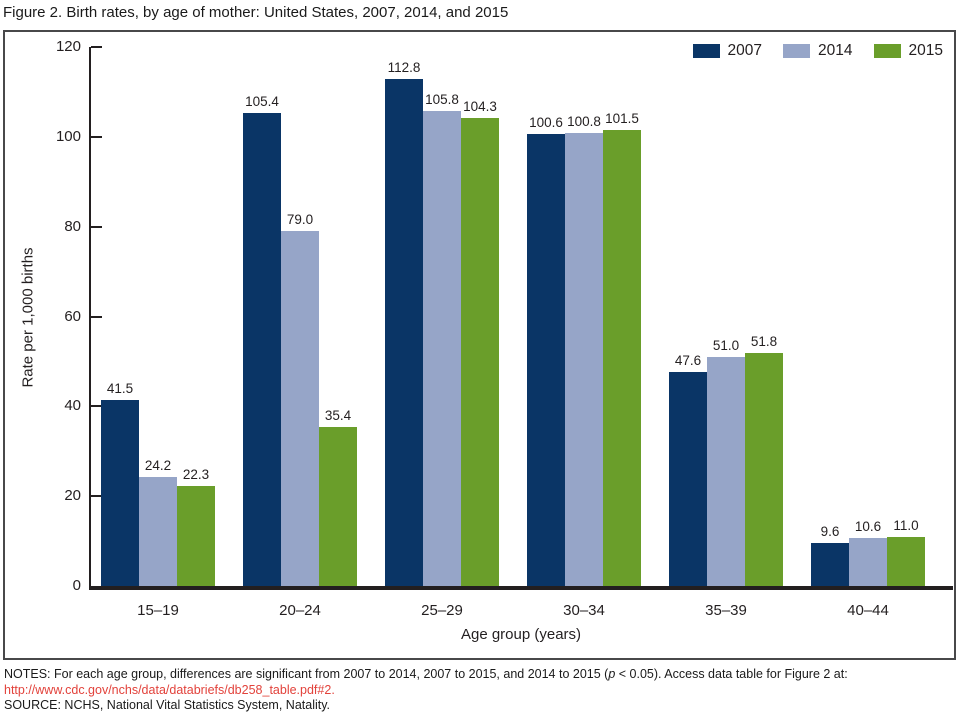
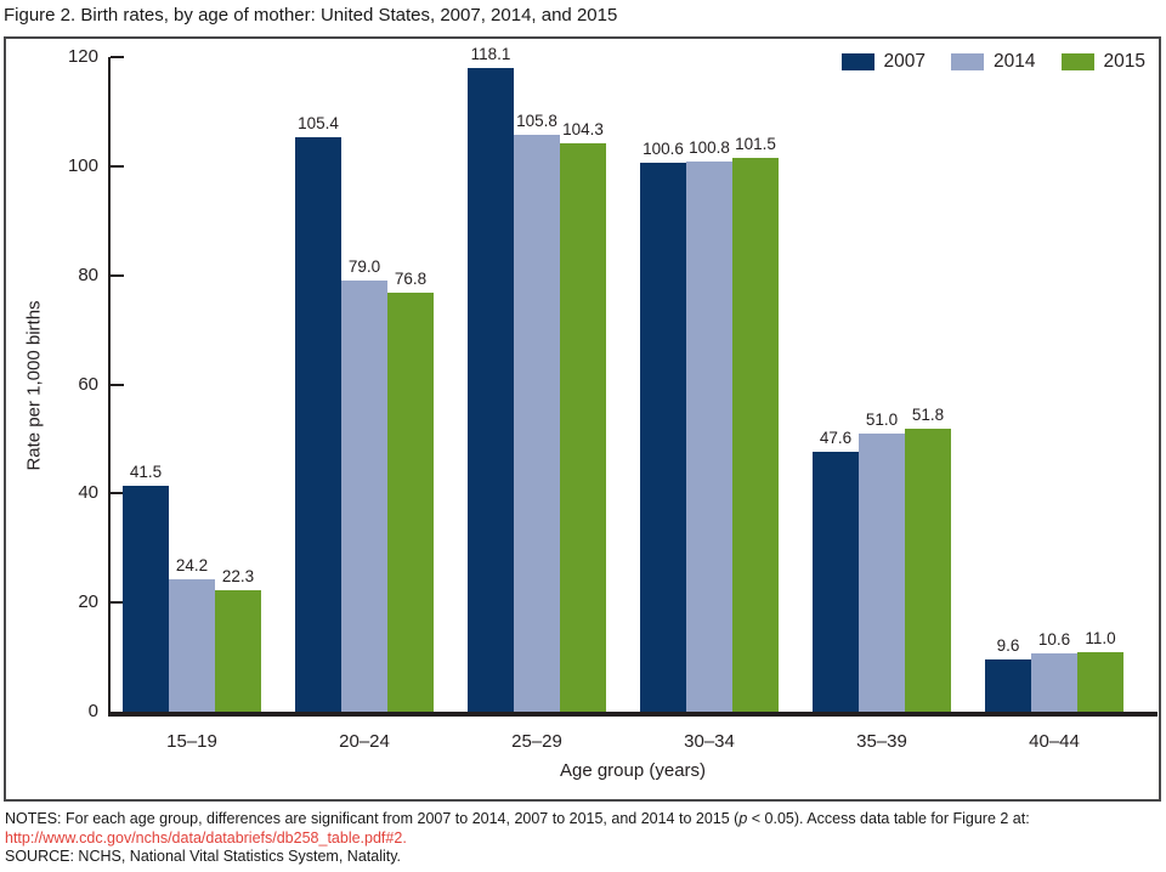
2015/20–24: 35.4 -> 76.8
2007/25–29: 112.8 -> 118.1
